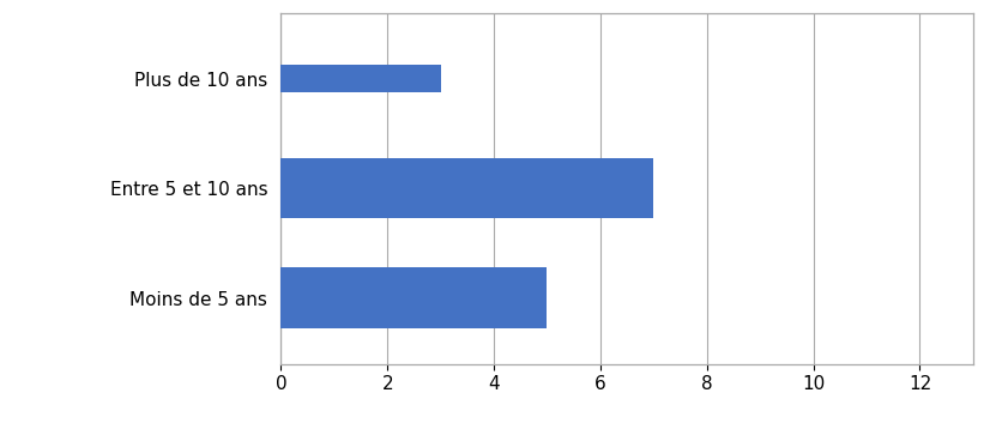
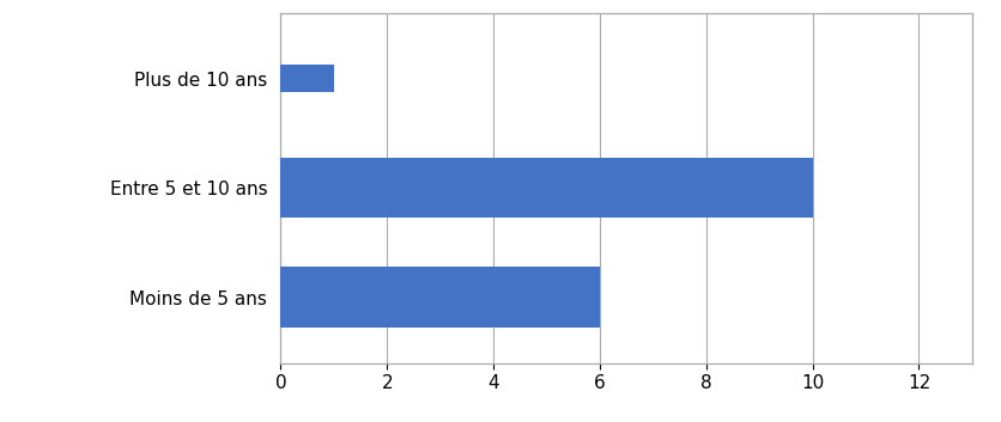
Plus de 10 ans: 3 -> 1
Entre 5 et 10 ans: 7 -> 10
Moins de 5 ans: 5 -> 6
